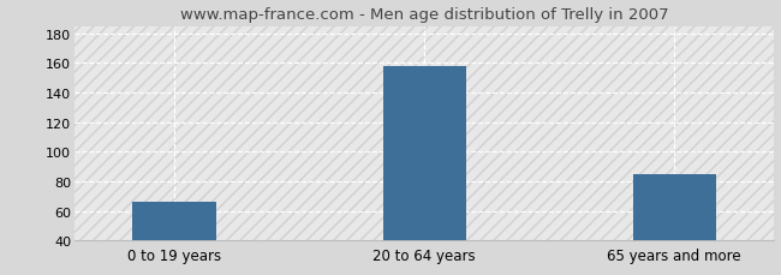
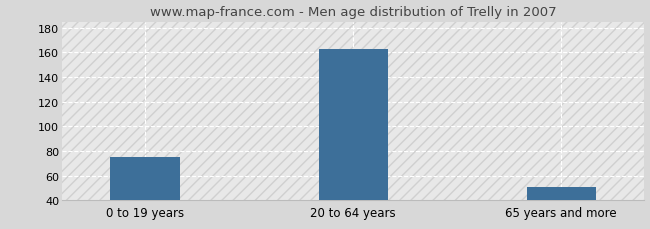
0 to 19 years: 66 -> 75
20 to 64 years: 158 -> 163
65 years and more: 85 -> 51
